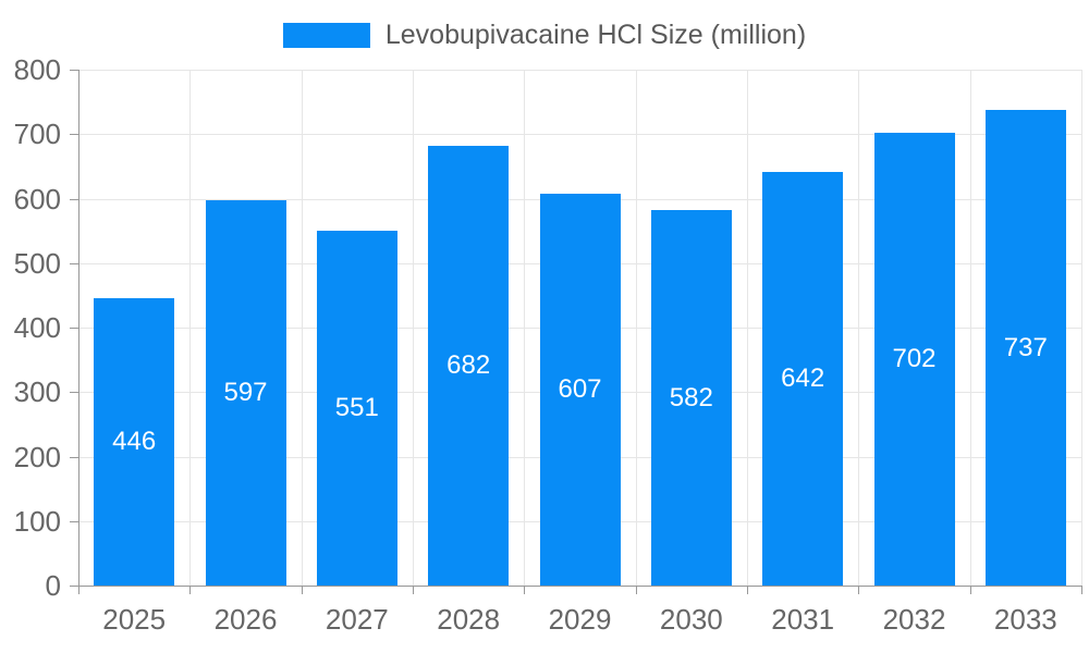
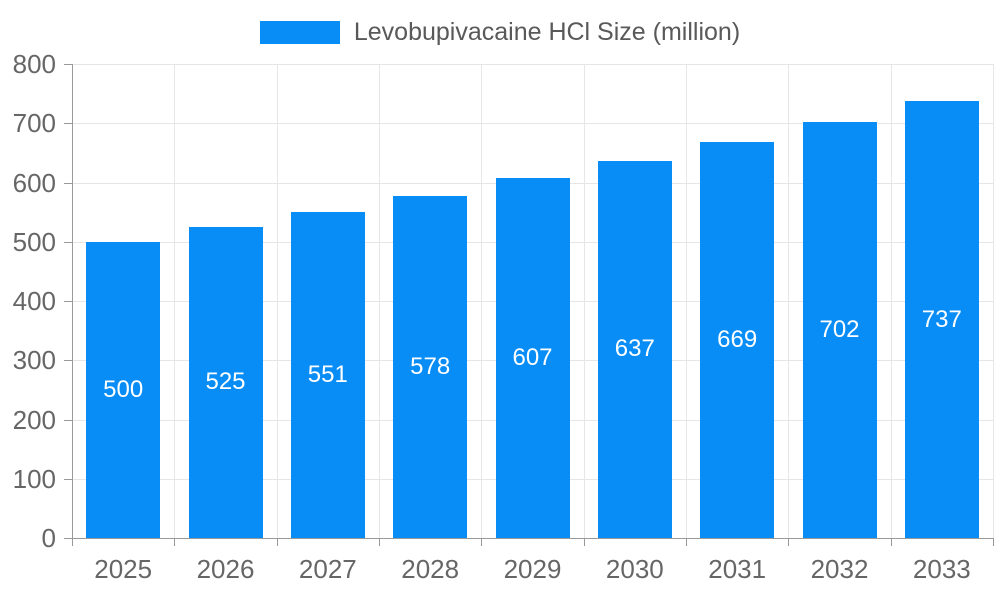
2025: 446 -> 500
2026: 597 -> 525
2028: 682 -> 578
2030: 582 -> 637
2031: 642 -> 669
